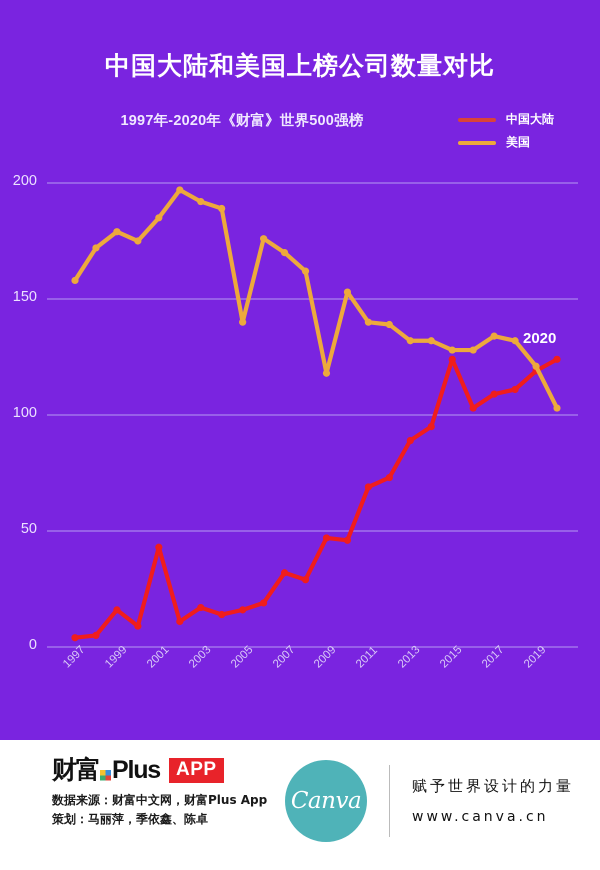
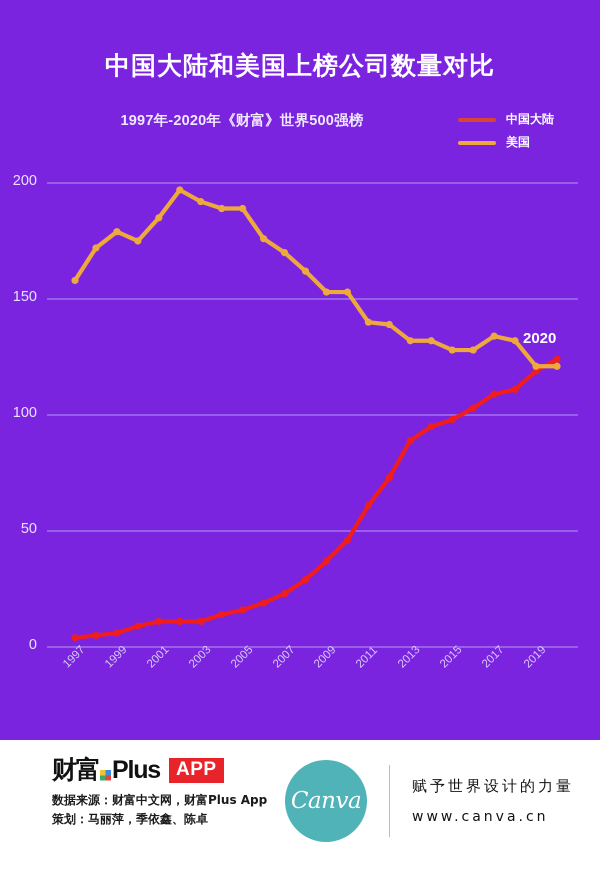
中国大陆/1999: 16 -> 6
中国大陆/2001: 43 -> 11
中国大陆/2003: 17 -> 11
美国/2005: 140 -> 189
中国大陆/2007: 32 -> 23
中国大陆/2009: 47 -> 37
美国/2009: 118 -> 153
中国大陆/2011: 69 -> 61
中国大陆/2015: 124 -> 98
美国/2020: 103 -> 121
